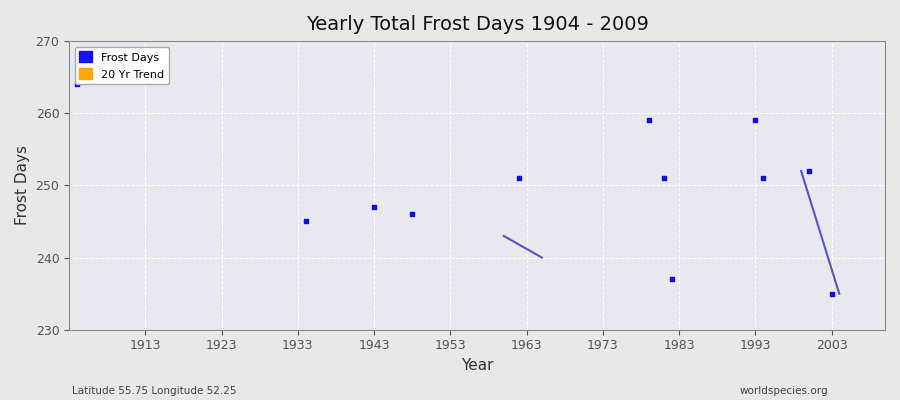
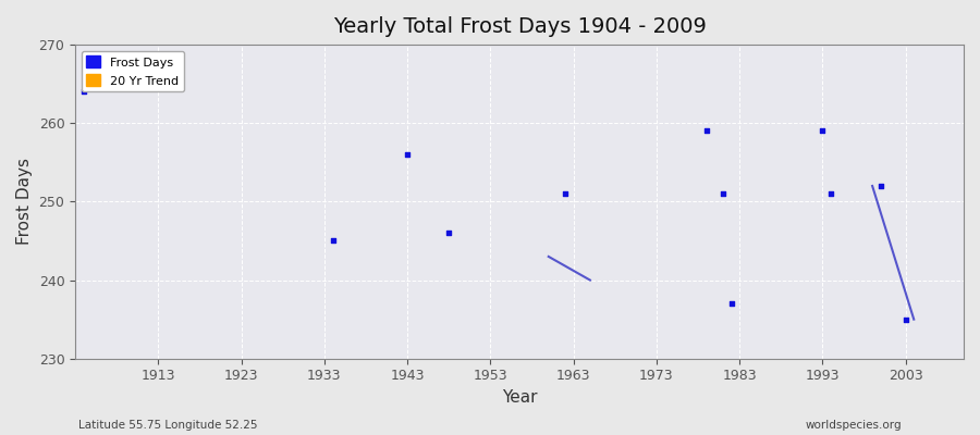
1943: 247 -> 256
